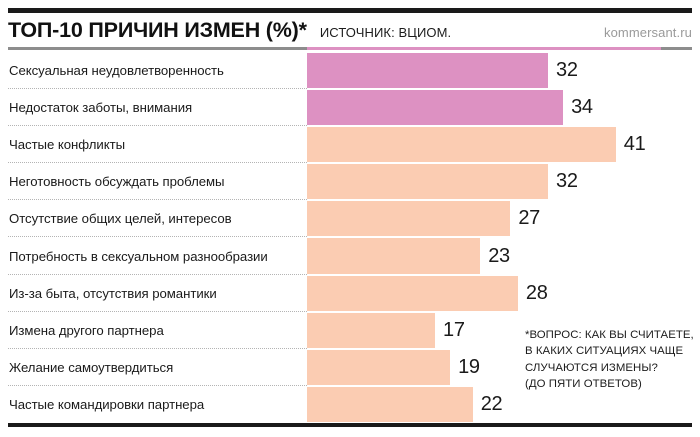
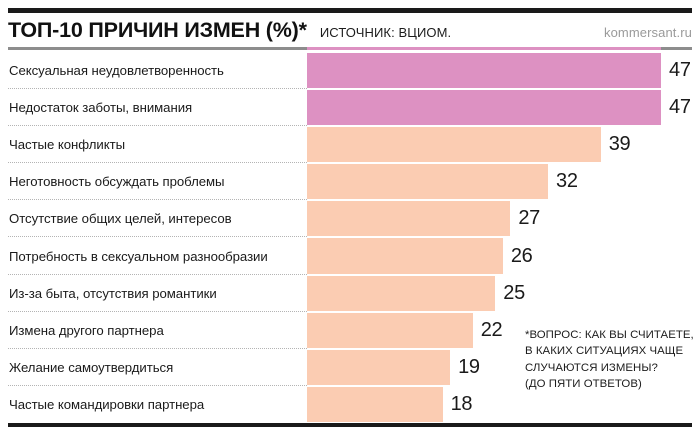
Сексуальная неудовлетворенность: 32 -> 47
Недостаток заботы, внимания: 34 -> 47
Частые конфликты: 41 -> 39
Потребность в сексуальном разнообразии: 23 -> 26
Из-за быта, отсутствия романтики: 28 -> 25
Измена другого партнера: 17 -> 22
Частые командировки партнера: 22 -> 18
